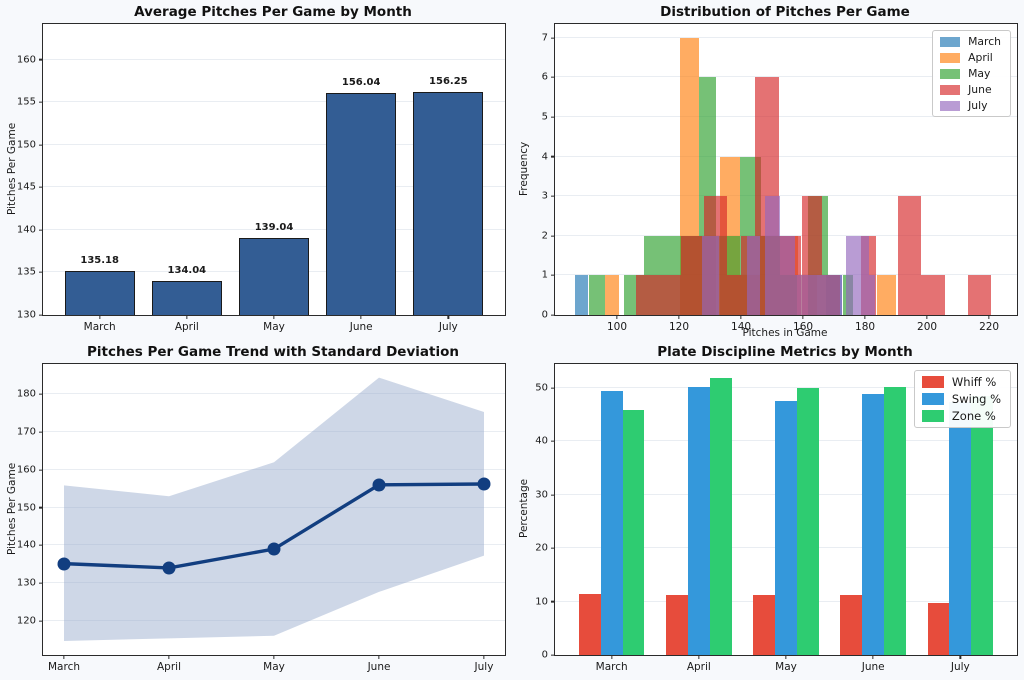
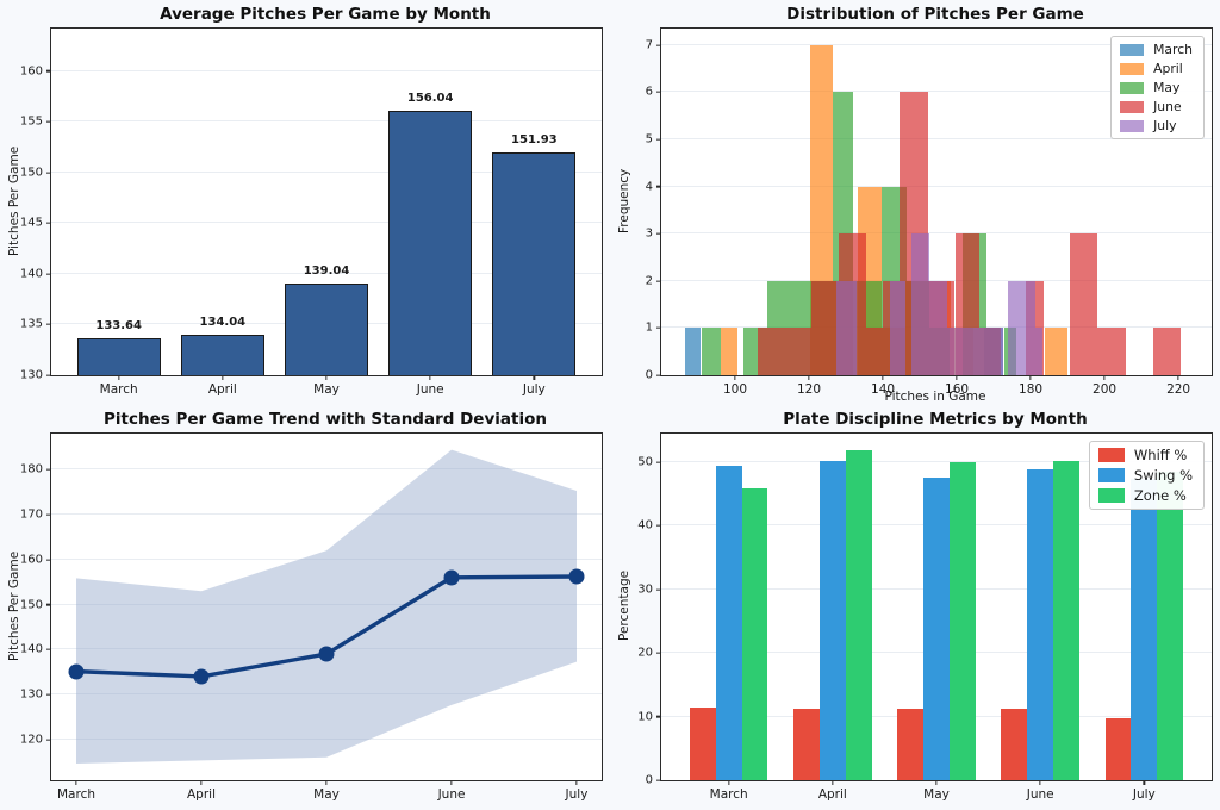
Average Pitches Per Game by Month/March: 135.18 -> 133.64
Average Pitches Per Game by Month/July: 156.25 -> 151.93
